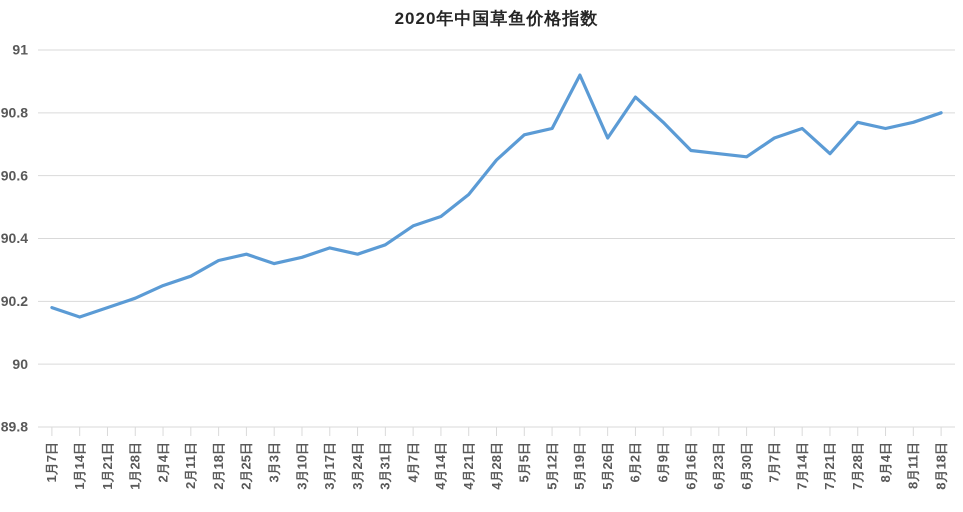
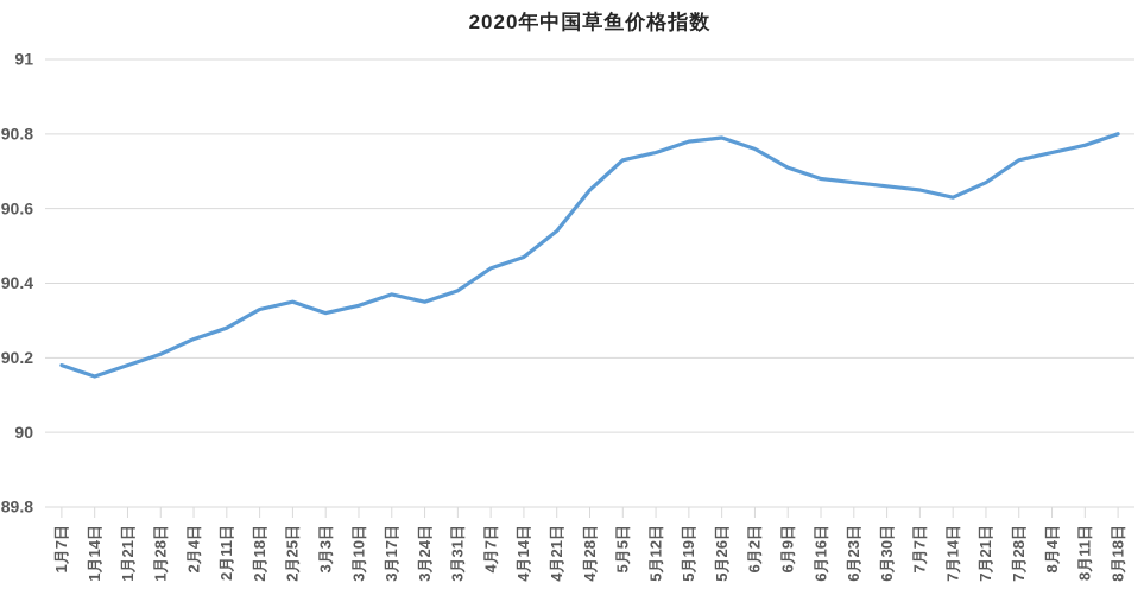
5月19日: 90.92 -> 90.78
5月26日: 90.72 -> 90.79
6月2日: 90.85 -> 90.76
6月9日: 90.77 -> 90.71
7月7日: 90.72 -> 90.65
7月14日: 90.75 -> 90.63
7月28日: 90.77 -> 90.73
